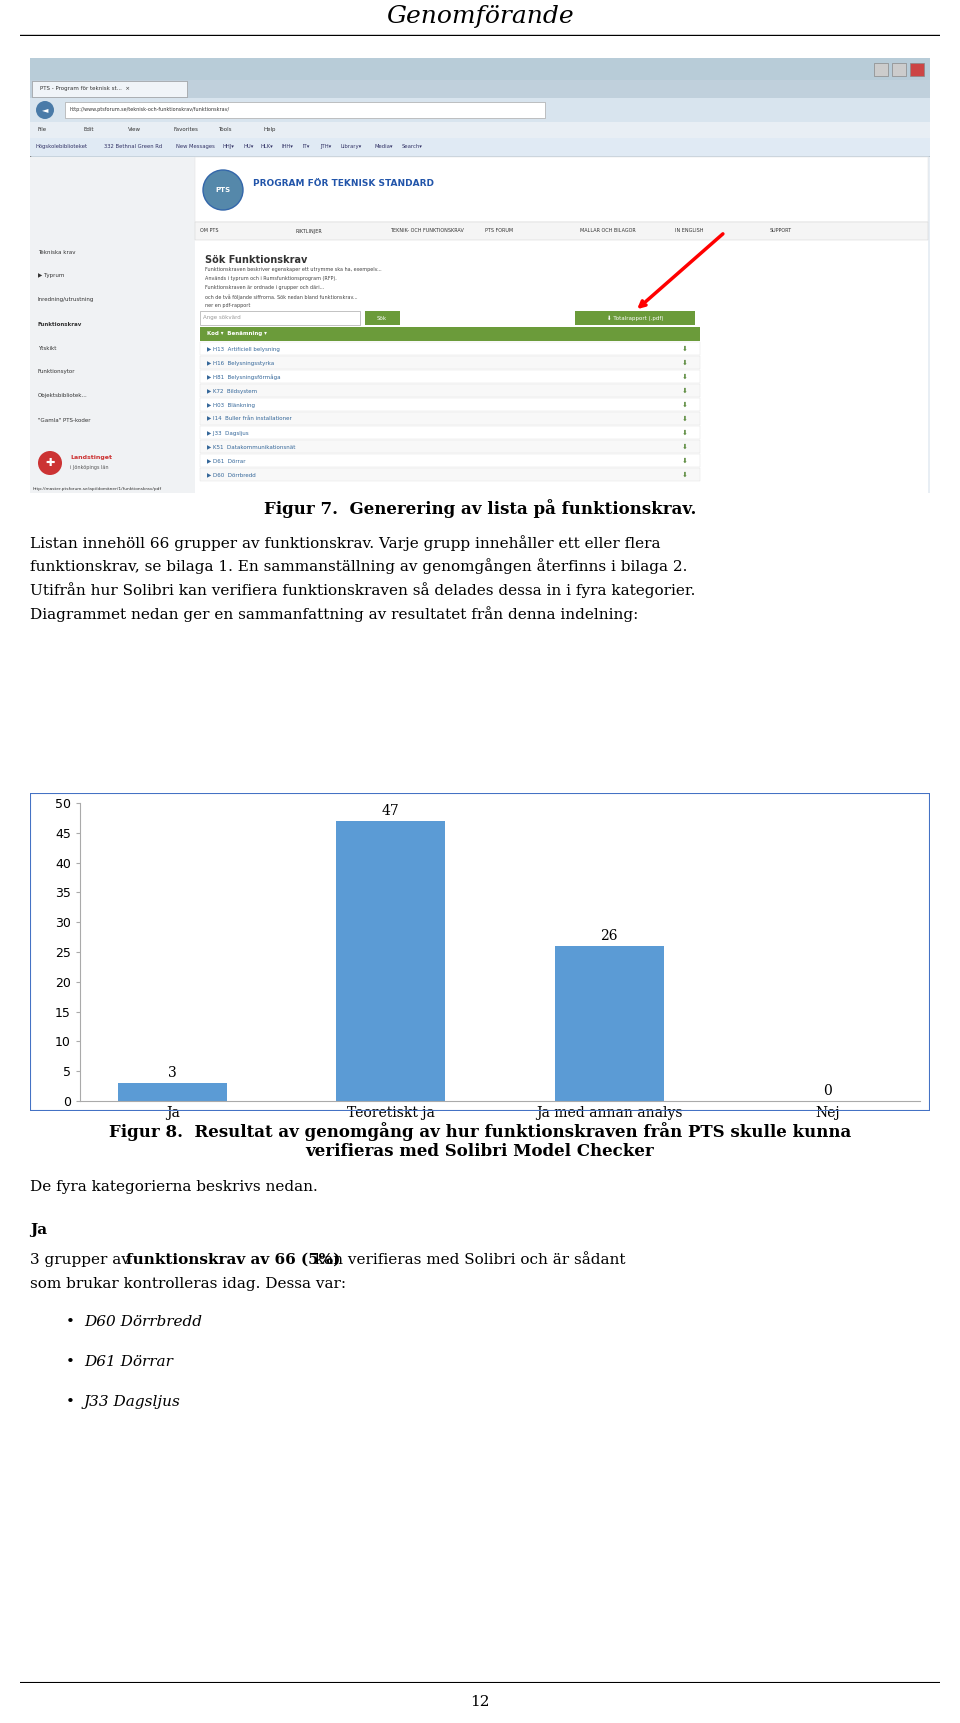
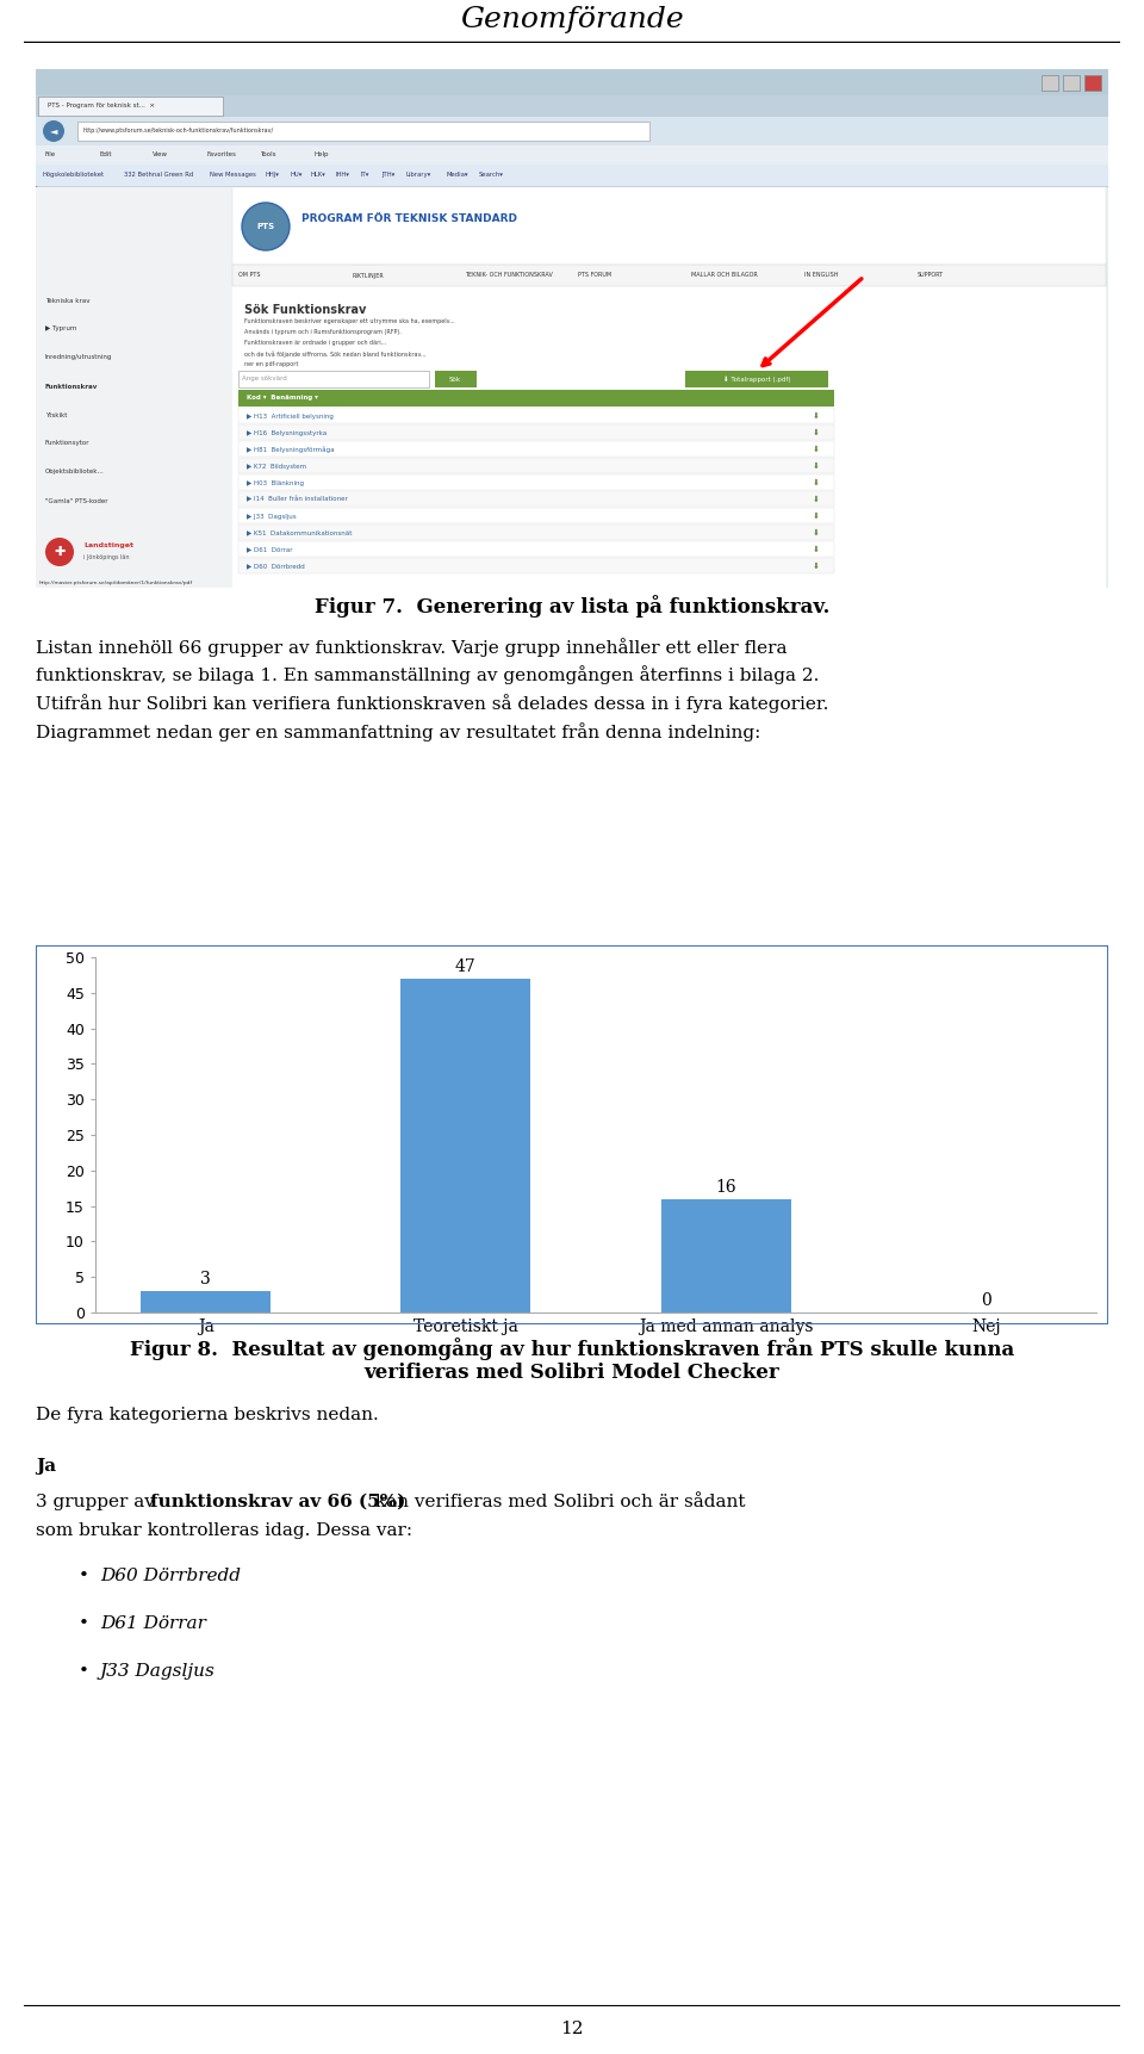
Ja med annan analys: 26 -> 16
